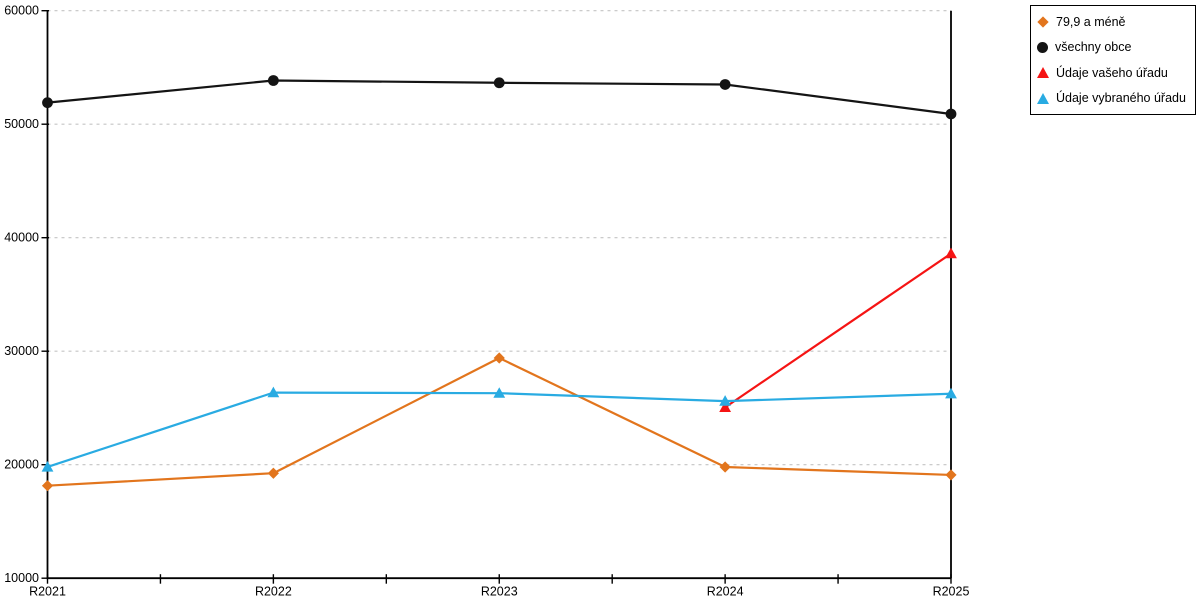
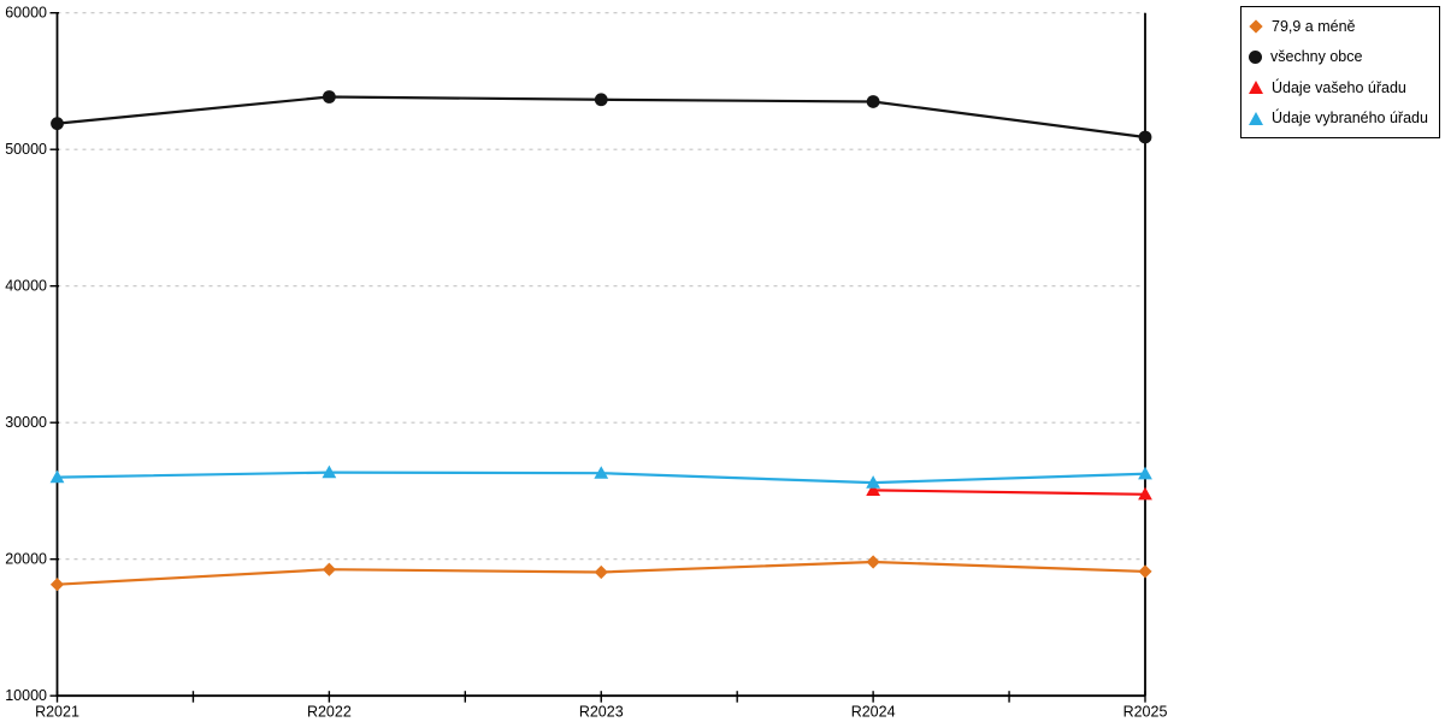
Údaje vybraného úřadu/R2021: 19800 -> 26000
79,9 a méně/R2023: 29400 -> 19000
Údaje vašeho úřadu/R2025: 38600 -> 24800
